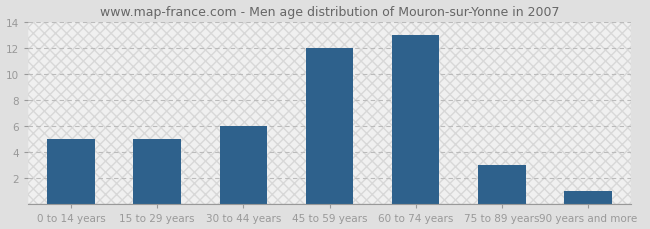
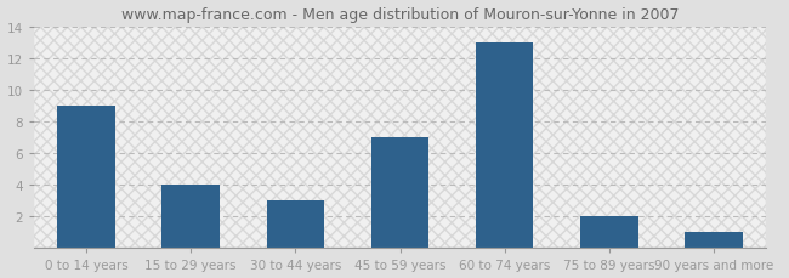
0 to 14 years: 5 -> 9
15 to 29 years: 5 -> 4
30 to 44 years: 6 -> 3
45 to 59 years: 12 -> 7
75 to 89 years: 3 -> 2
